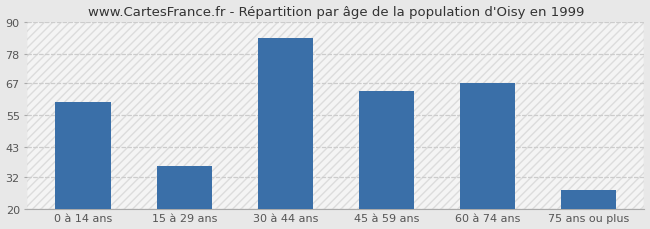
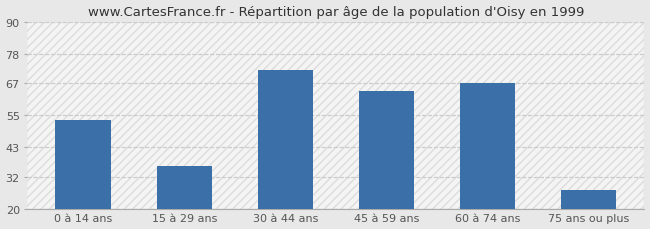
0 à 14 ans: 60 -> 53
30 à 44 ans: 84 -> 72
